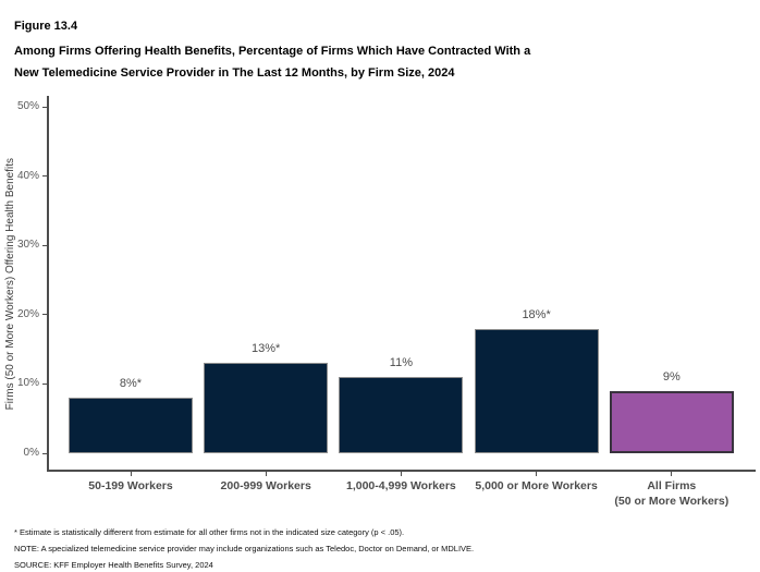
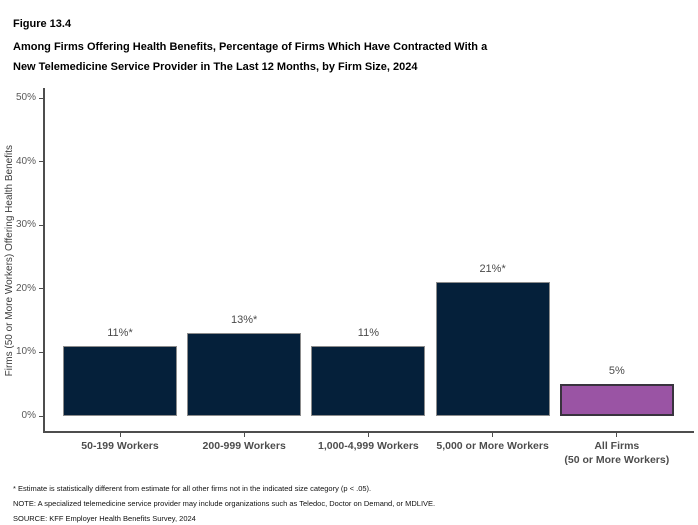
50-199 Workers: 8 -> 11
5,000 or More Workers: 18 -> 21
All Firms (50 or More Workers): 9% -> 5%
